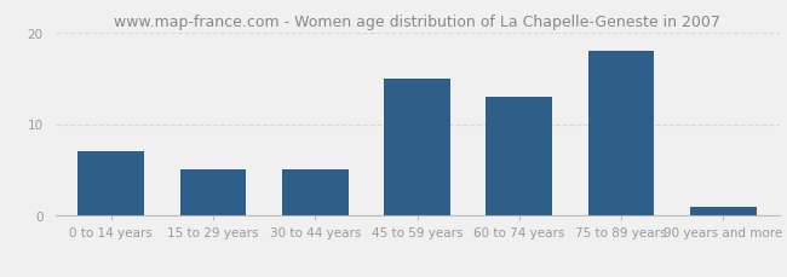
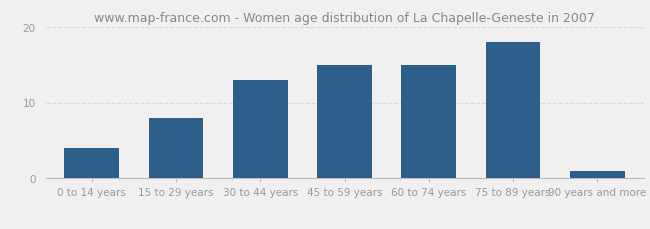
0 to 14 years: 7 -> 4
15 to 29 years: 5 -> 8
30 to 44 years: 5 -> 13
60 to 74 years: 13 -> 15
